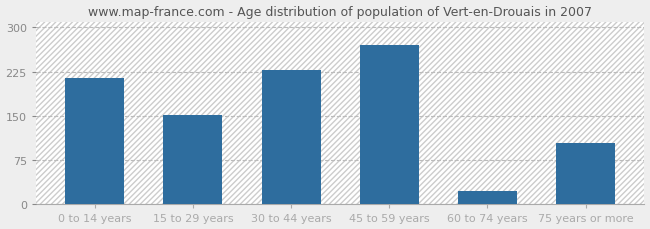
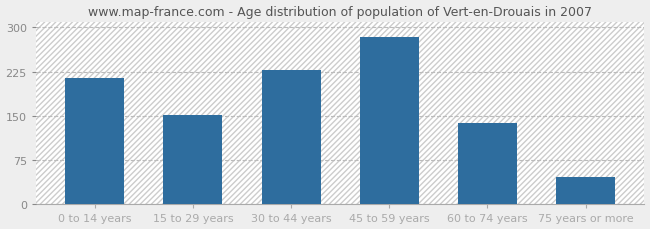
45 to 59 years: 270 -> 283
60 to 74 years: 22 -> 138
75 years or more: 104 -> 47
